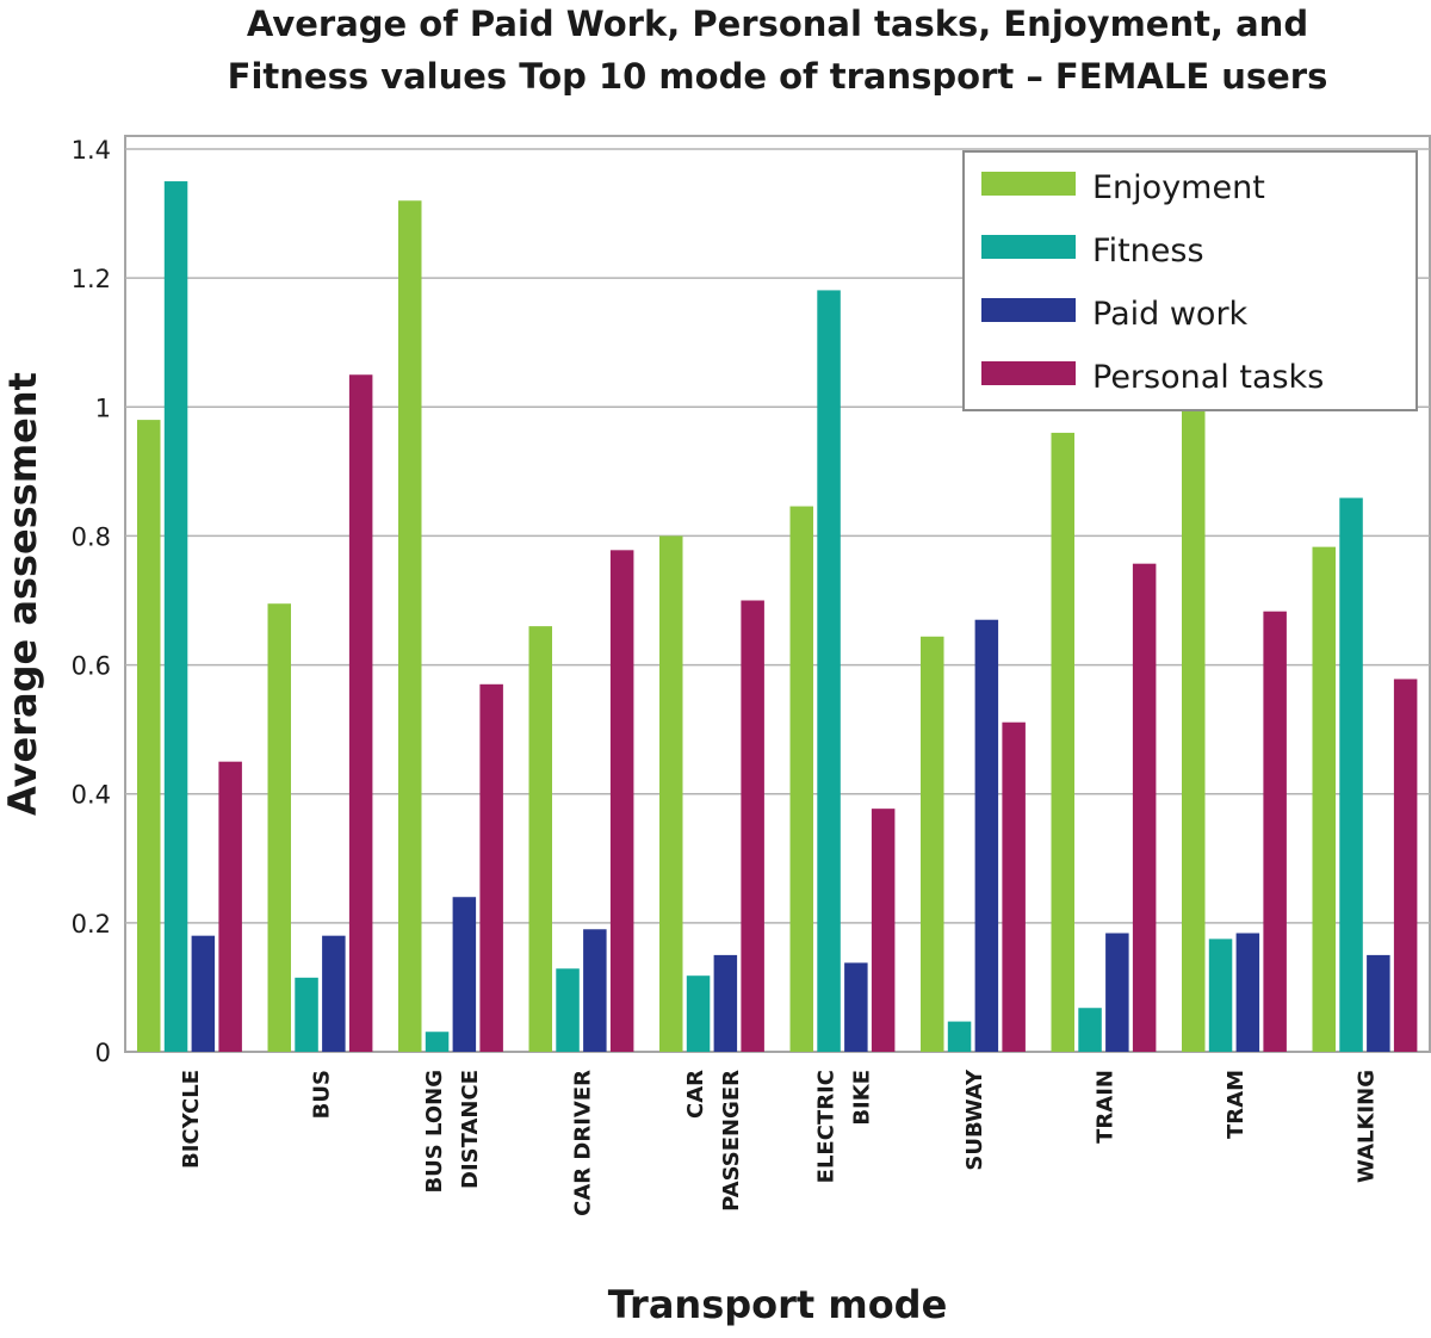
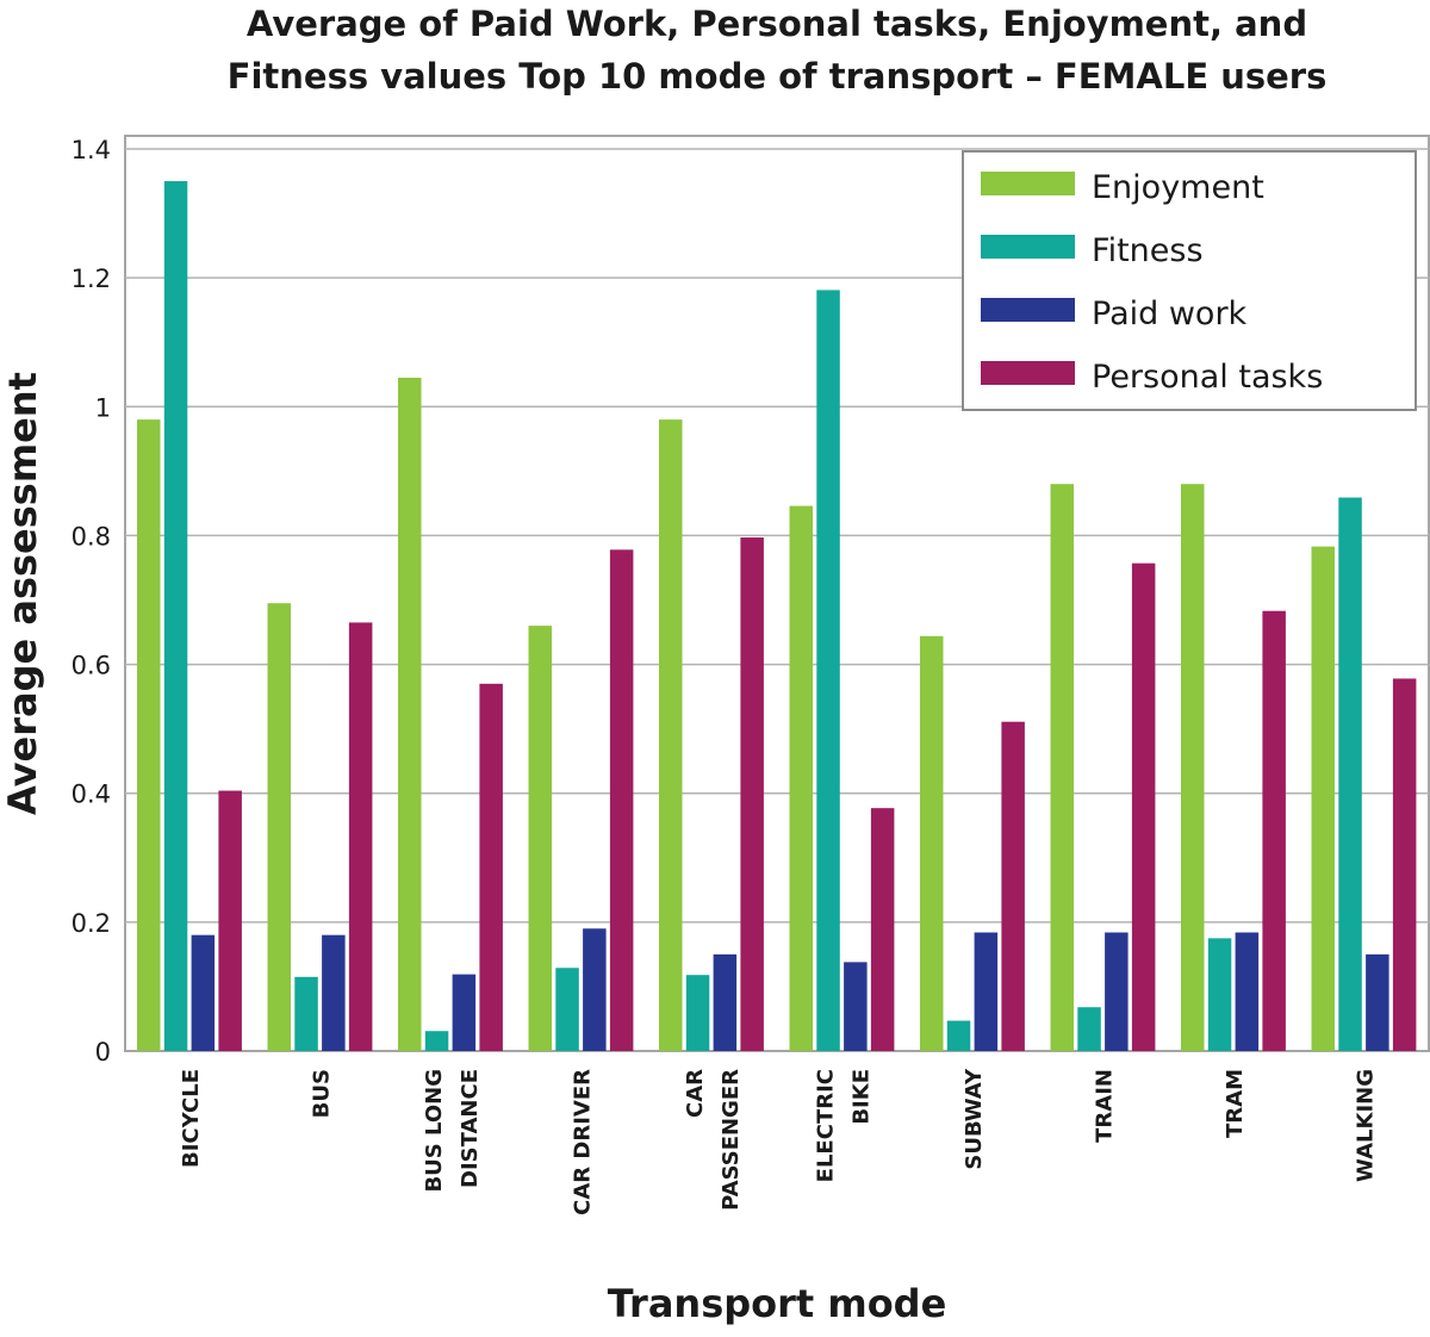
Personal tasks/BICYCLE: 0.45 -> 0.40
Personal tasks/BUS: 1.05 -> 0.67
Enjoyment/BUS LONG DISTANCE: 1.32 -> 1.04
Paid work/BUS LONG DISTANCE: 0.24 -> 0.12
Enjoyment/CAR PASSENGER: 0.80 -> 0.98
Personal tasks/CAR PASSENGER: 0.70 -> 0.80
Paid work/SUBWAY: 0.67 -> 0.18
Enjoyment/TRAIN: 0.96 -> 0.88
Enjoyment/TRAM: 1.11 -> 0.88
